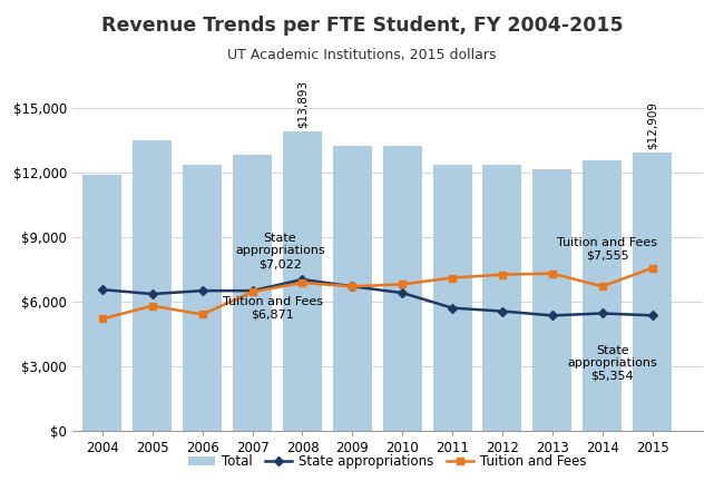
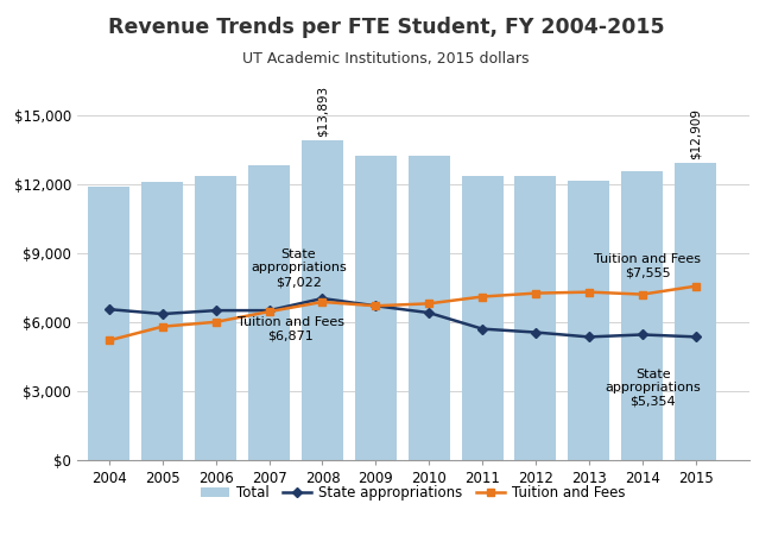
Total/2005: $13,500 -> $12,100
Tuition and Fees/2006: $5,400 -> $6,000
Tuition and Fees/2014: $6,700 -> $7,200
